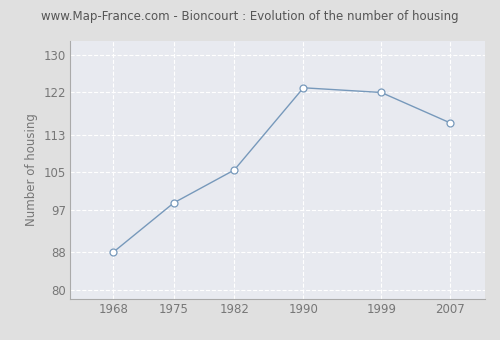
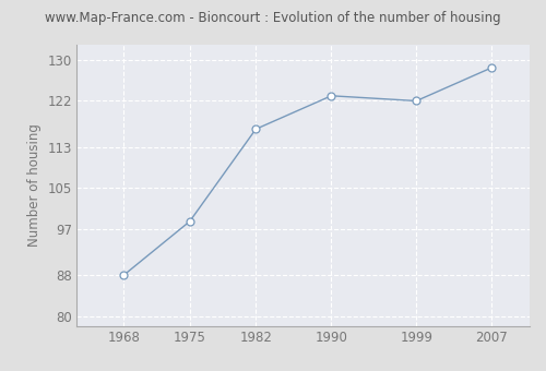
1982: 105.5 -> 116.5
2007: 115.5 -> 128.5
